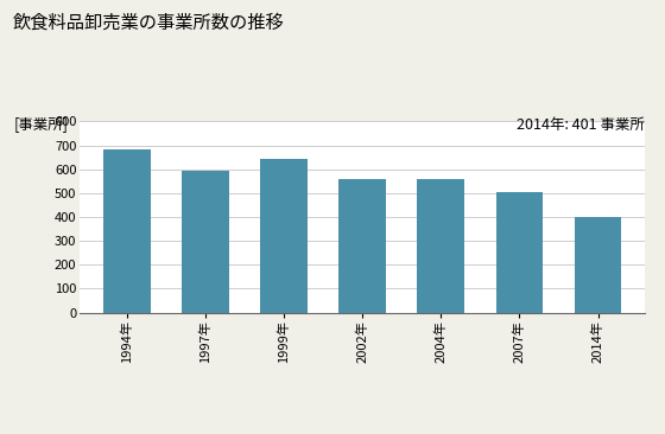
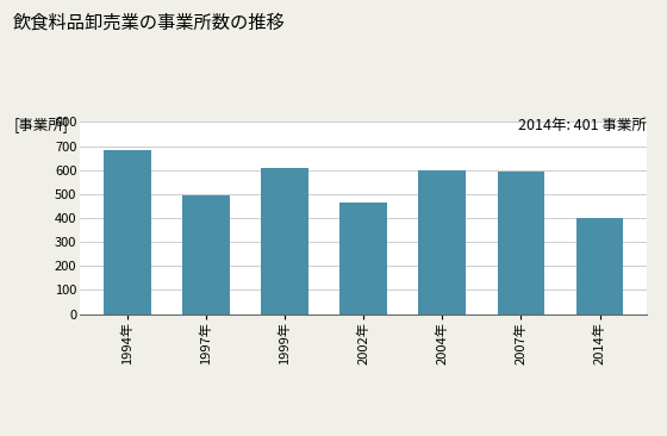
1997年: 592 -> 495
1999年: 645 -> 610
2002年: 560 -> 465
2004年: 557 -> 600
2007年: 506 -> 595
